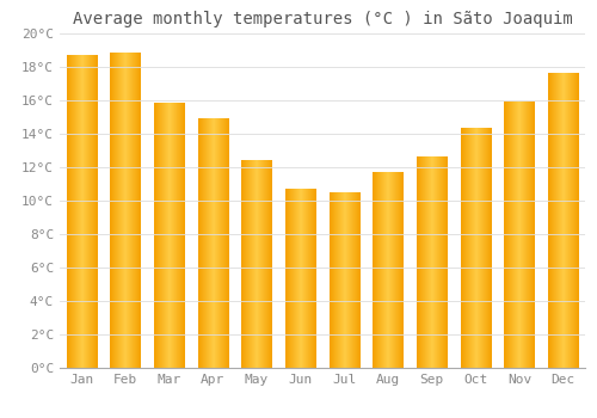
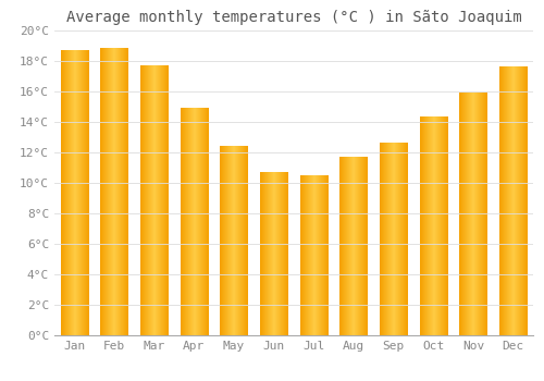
Mar: 15.8°C -> 17.7°C
